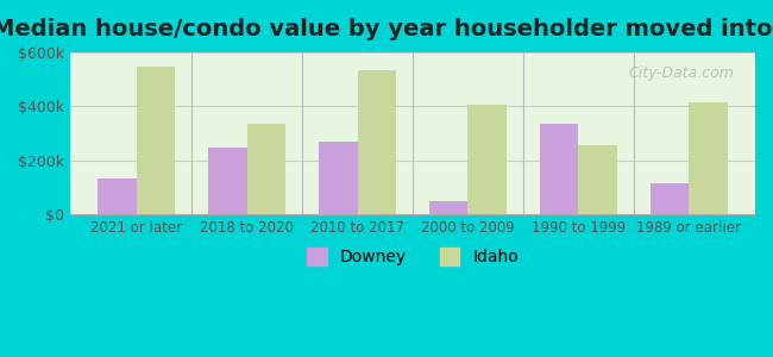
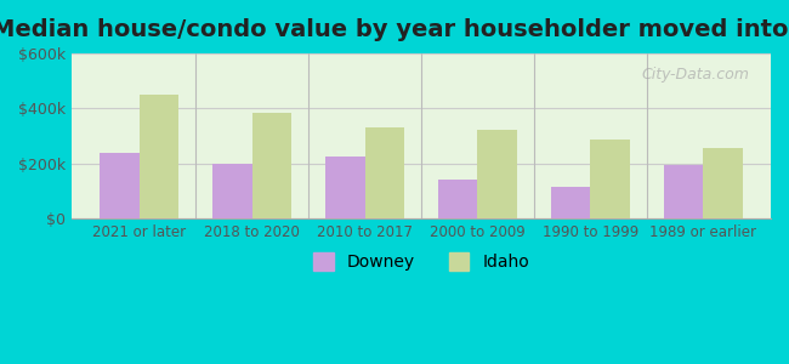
Downey/2021 or later: $130k -> $240k
Idaho/2021 or later: $545k -> $450k
Downey/2018 to 2020: $245k -> $200k
Idaho/2018 to 2020: $335k -> $385k
Downey/2010 to 2017: $270k -> $225k
Idaho/2010 to 2017: $535k -> $330k
Downey/2000 to 2009: $50k -> $140k
Idaho/2000 to 2009: $405k -> $320k
Downey/1990 to 1999: $335k -> $115k
Idaho/1990 to 1999: $255k -> $285k
Downey/1989 or earlier: $115k -> $195k
Idaho/1989 or earlier: $415k -> $255k
